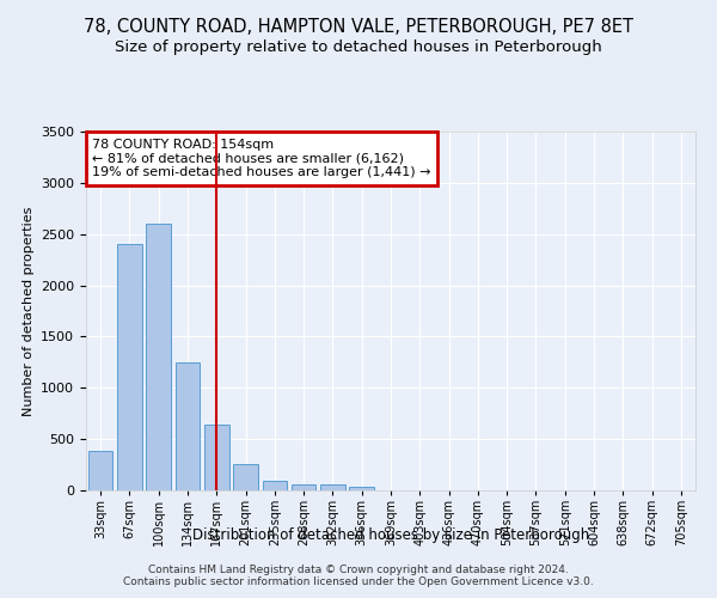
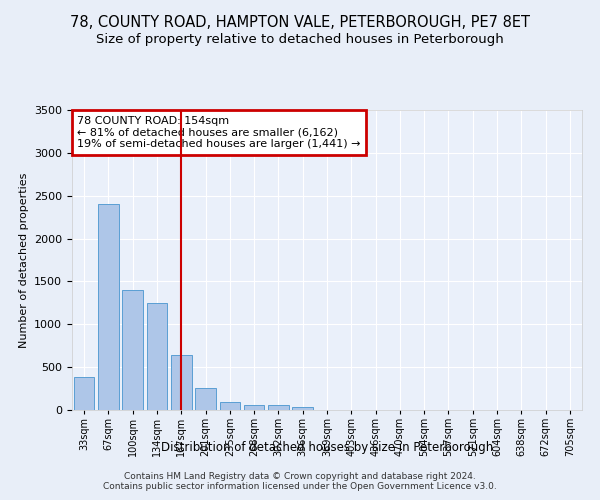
100sqm: 2600 -> 1400
